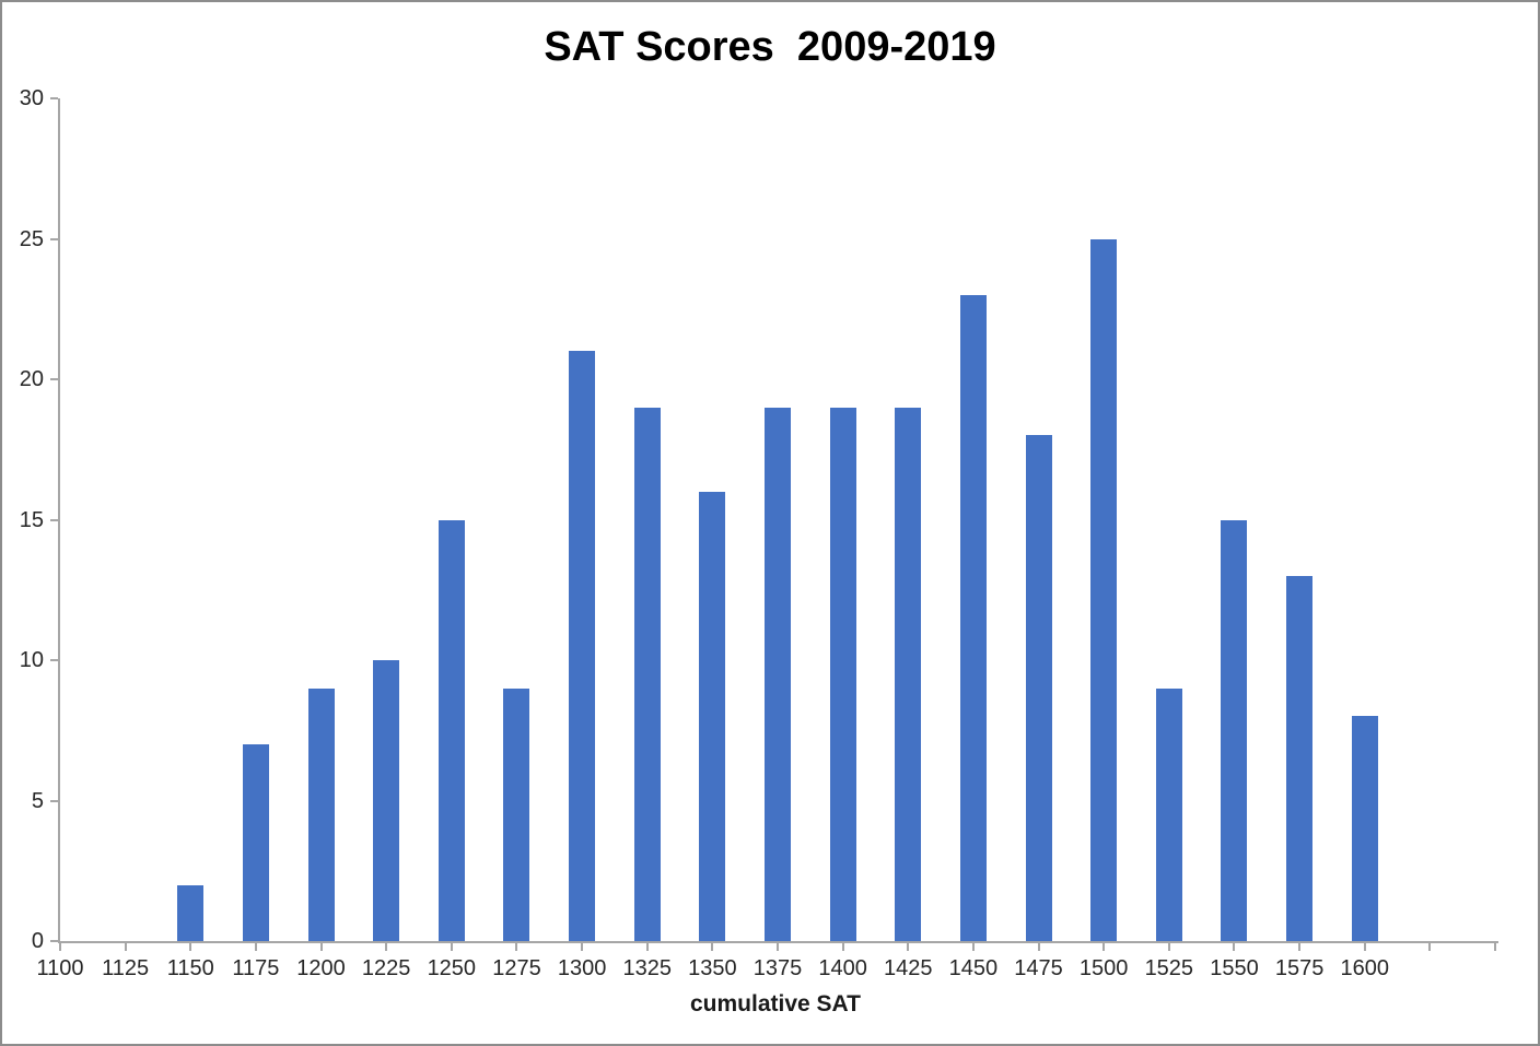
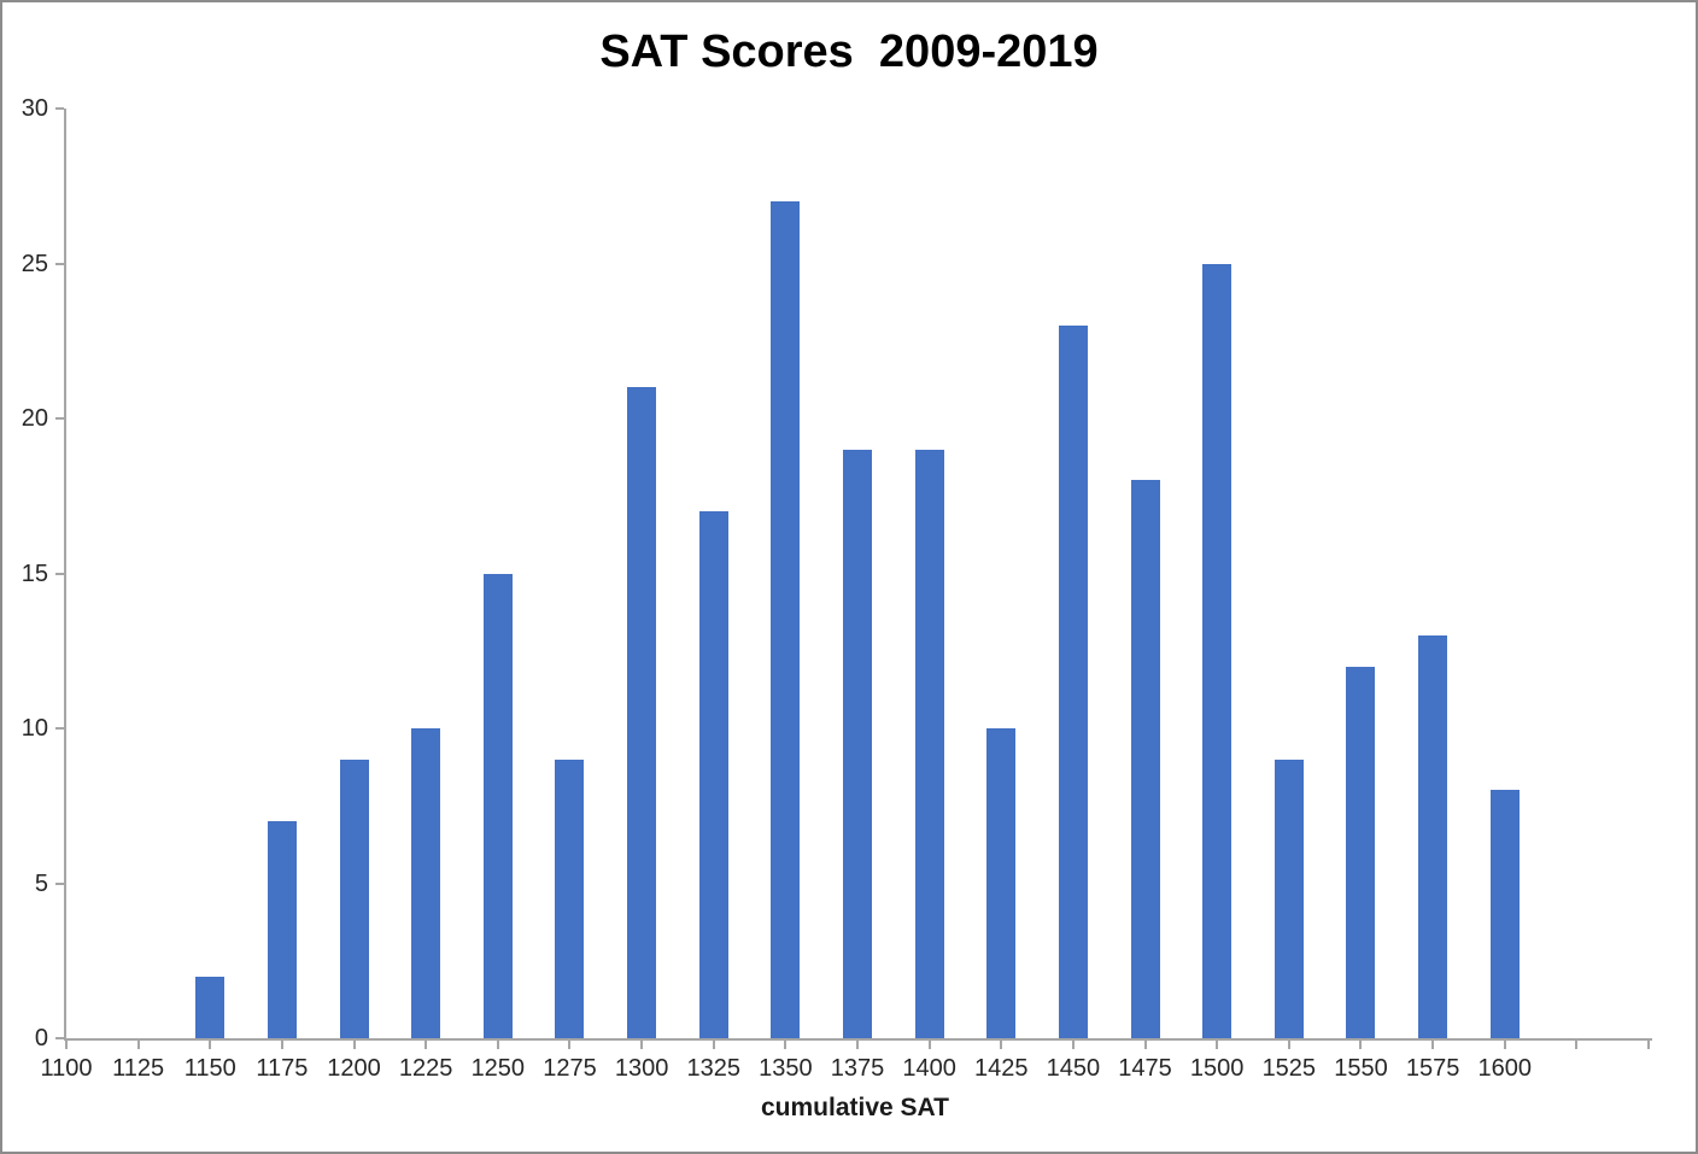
1325: 19 -> 17
1350: 16 -> 27
1425: 19 -> 10
1550: 15 -> 12
